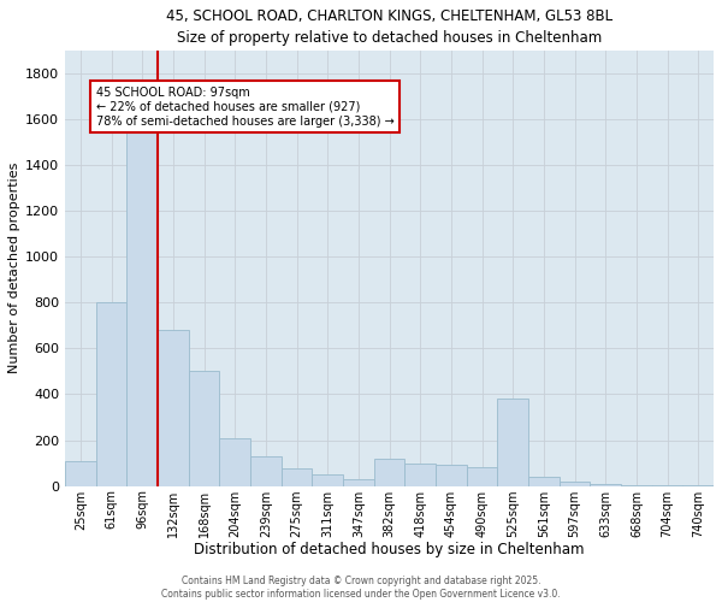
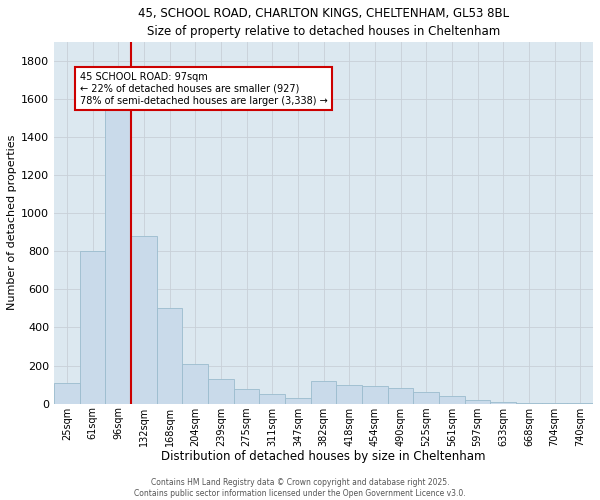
132sqm: 680 -> 880
525sqm: 380 -> 60
